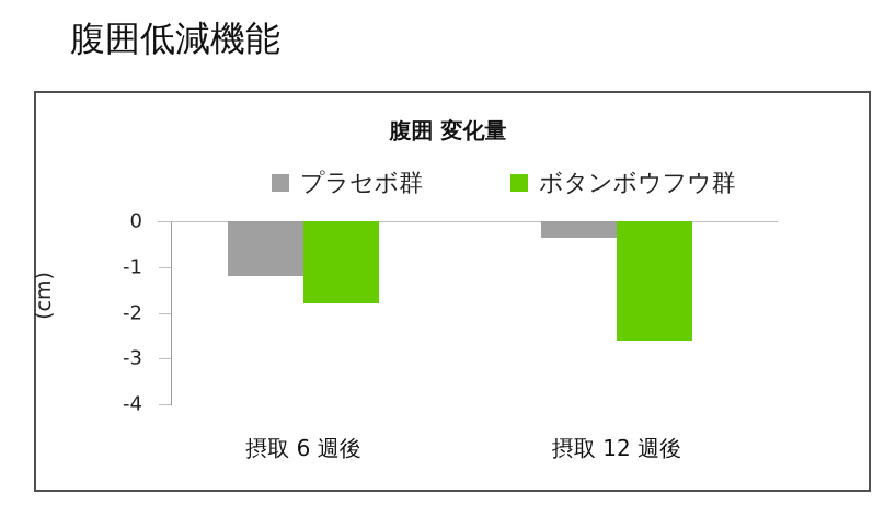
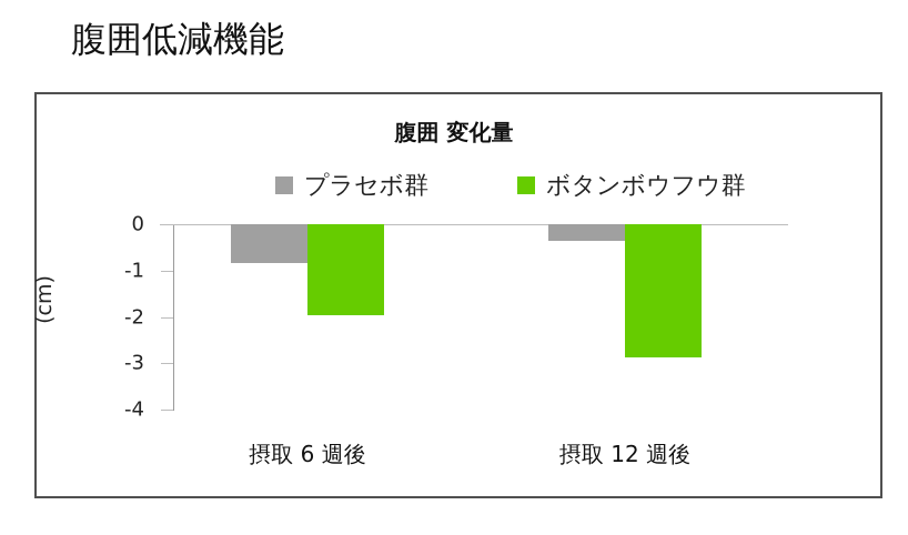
プラセボ群/摂取 6 週後: -1.2 -> -0.8
ボタンボウフウ群/摂取 6 週後: -1.8 -> -1.9
ボタンボウフウ群/摂取 12 週後: -2.6 -> -2.9
